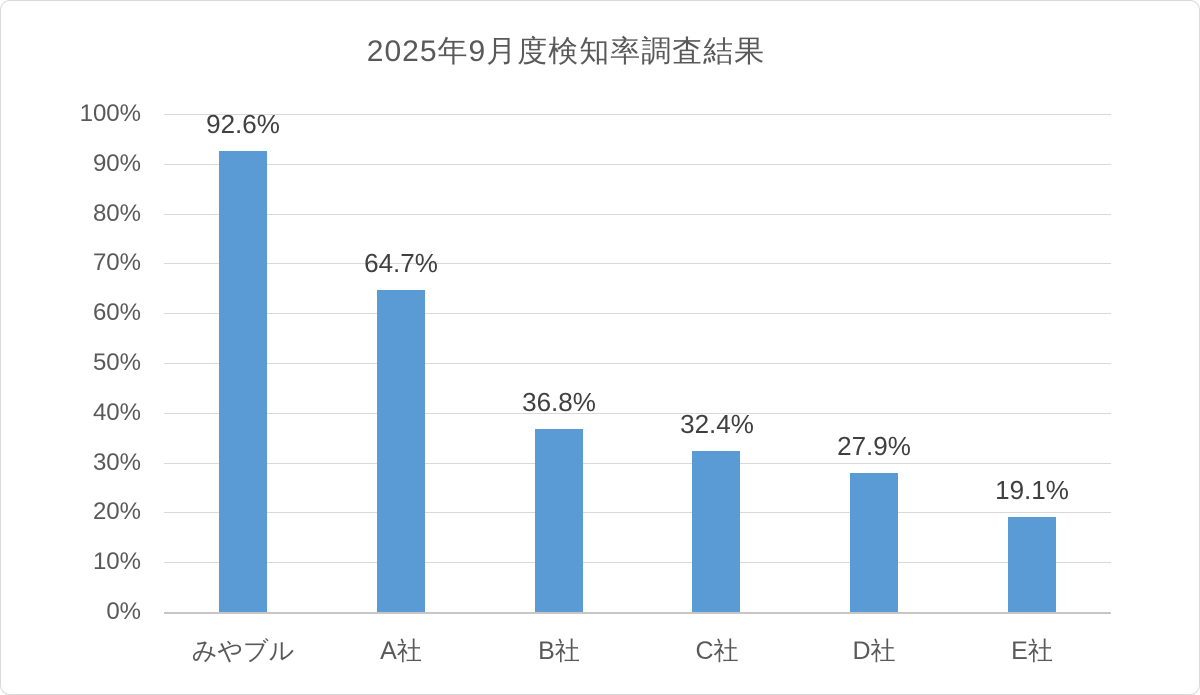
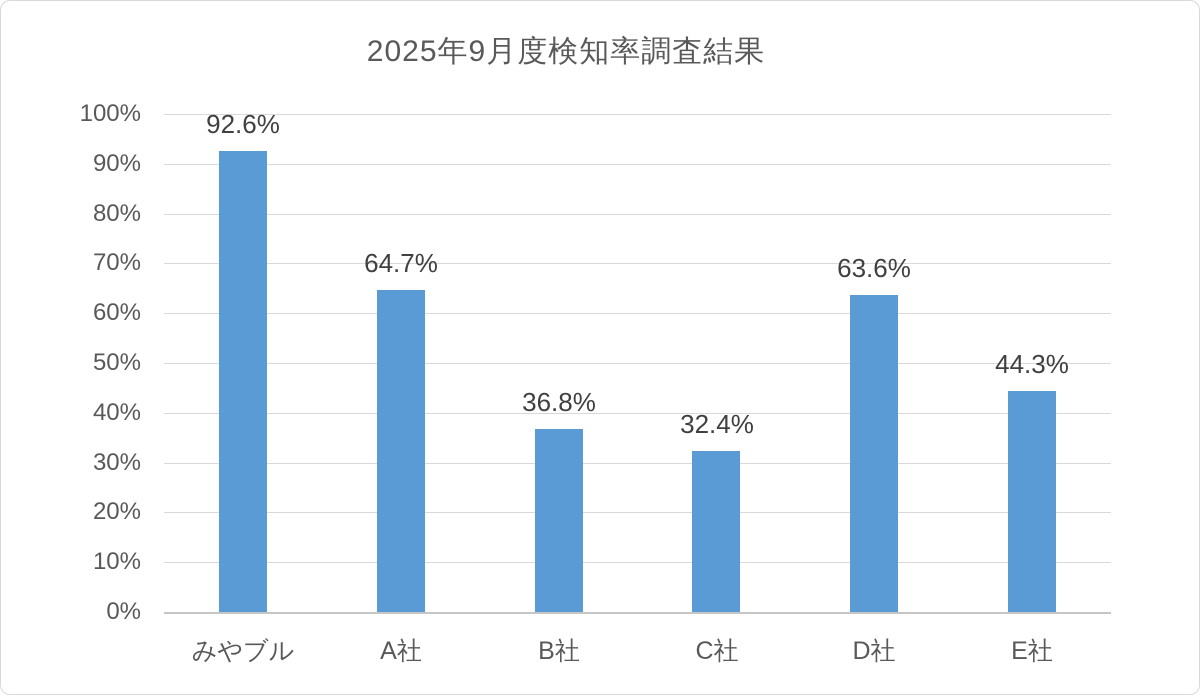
D社: 27.9% -> 63.6%
E社: 19.1% -> 44.3%
